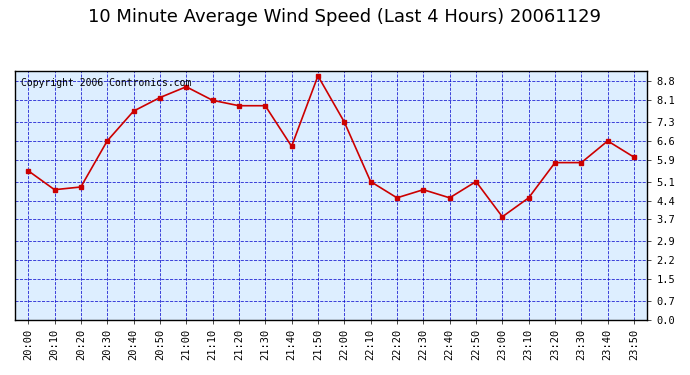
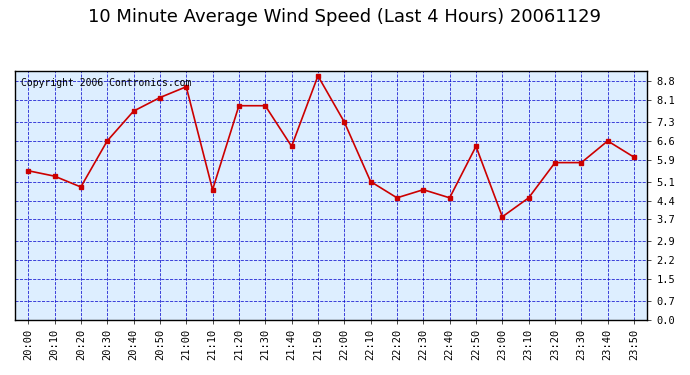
20:10: 4.8 -> 5.3
21:10: 8.1 -> 4.8
22:50: 5.1 -> 6.4
